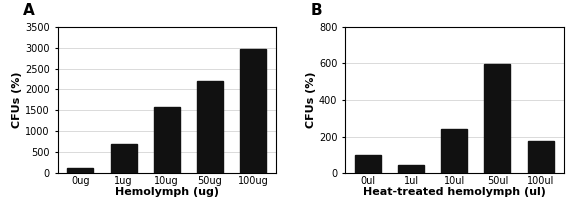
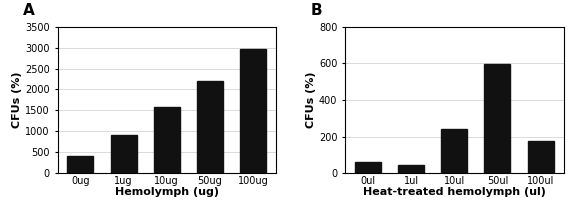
0ug: 130 -> 400
1ug: 700 -> 900
0ul: 100 -> 60
